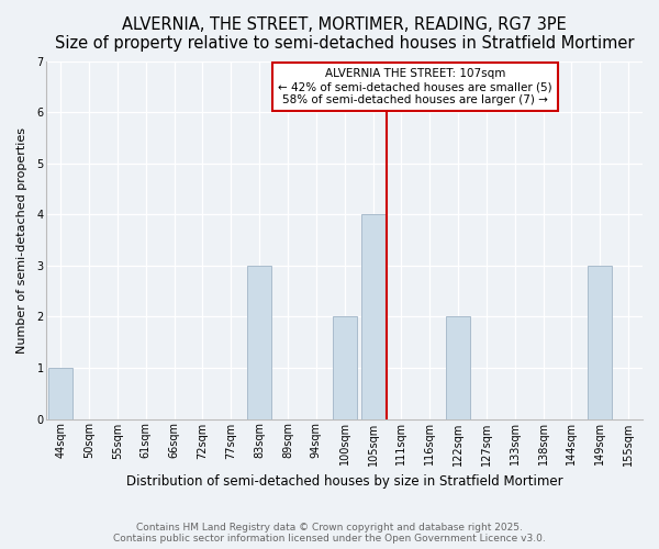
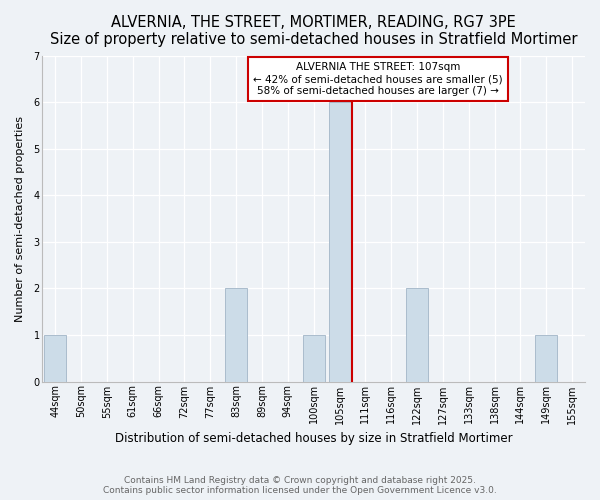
83sqm: 3 -> 2
100sqm: 2 -> 1
105sqm: 4 -> 6
149sqm: 3 -> 1
